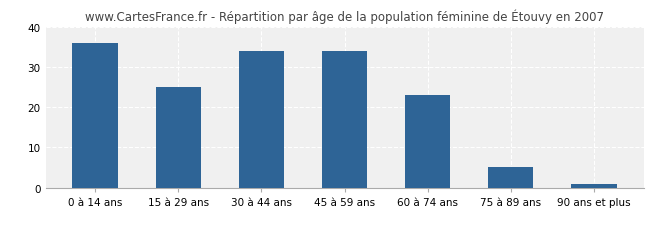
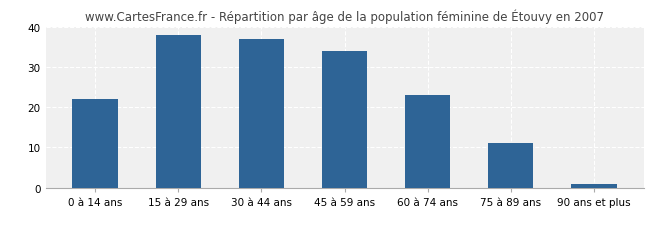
0 à 14 ans: 36 -> 22
15 à 29 ans: 25 -> 38
30 à 44 ans: 34 -> 37
75 à 89 ans: 5 -> 11
